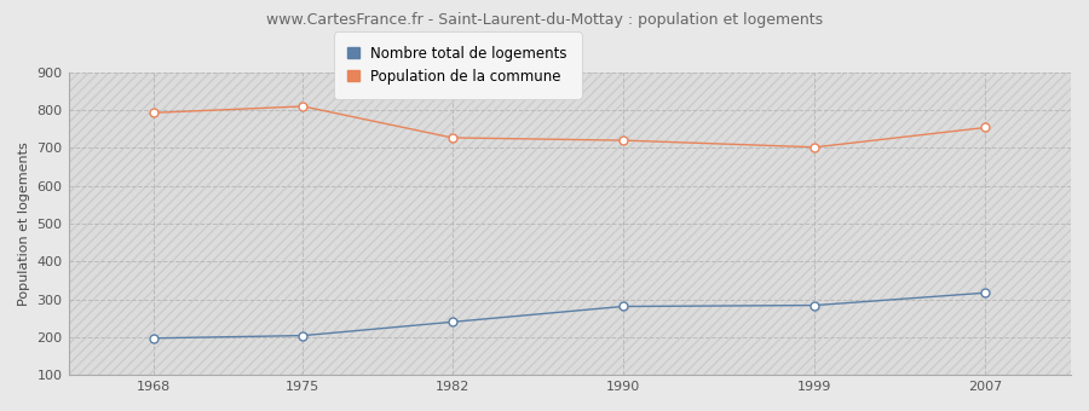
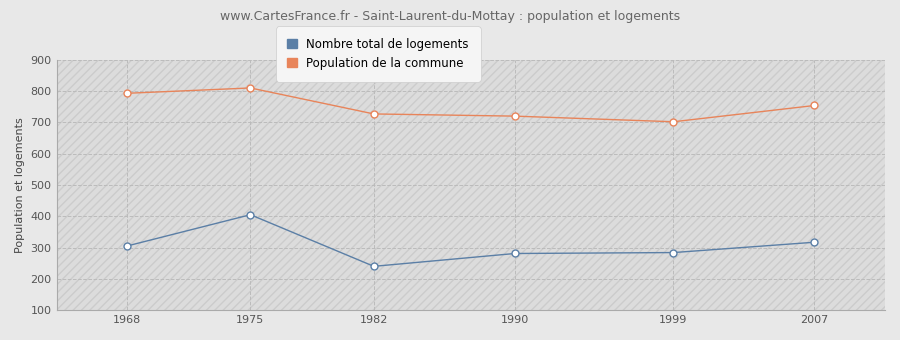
Nombre total de logements/1968: 197 -> 305
Nombre total de logements/1975: 204 -> 405
